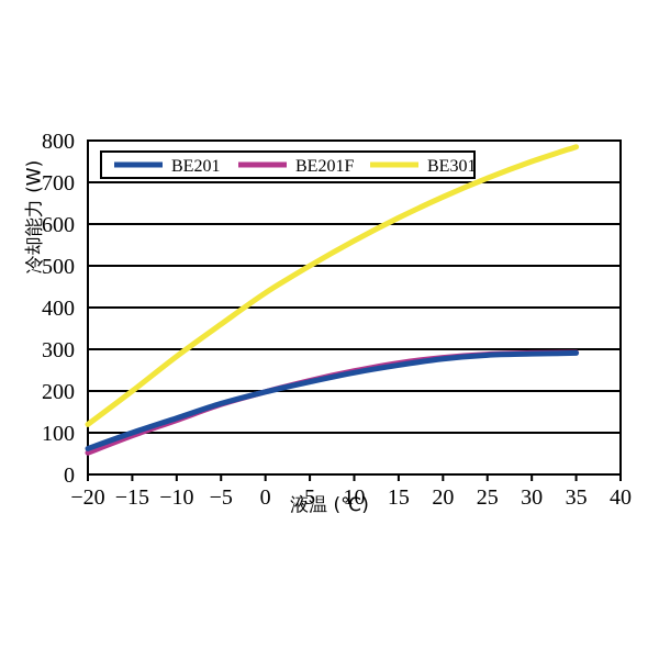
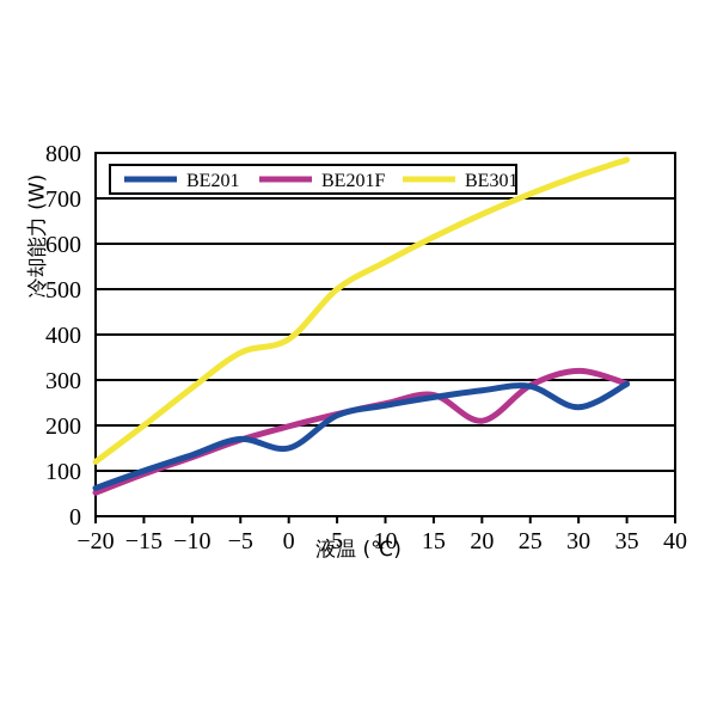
BE201/0: 200 -> 150
BE301/0: 440 -> 390
BE201F/20: 280 -> 210
BE201/30: 290 -> 240
BE201F/30: 290 -> 320
